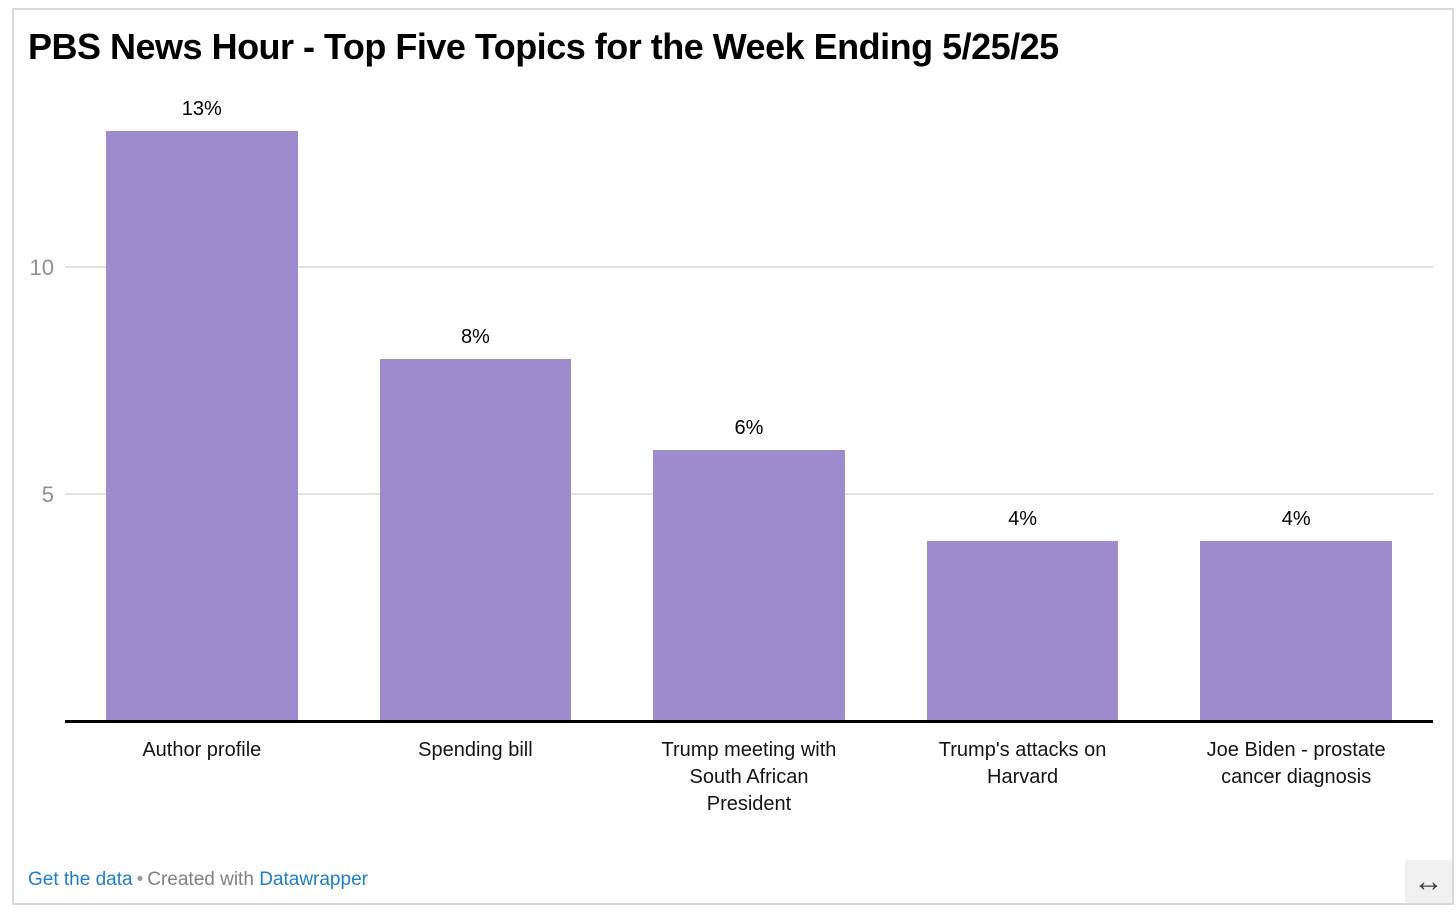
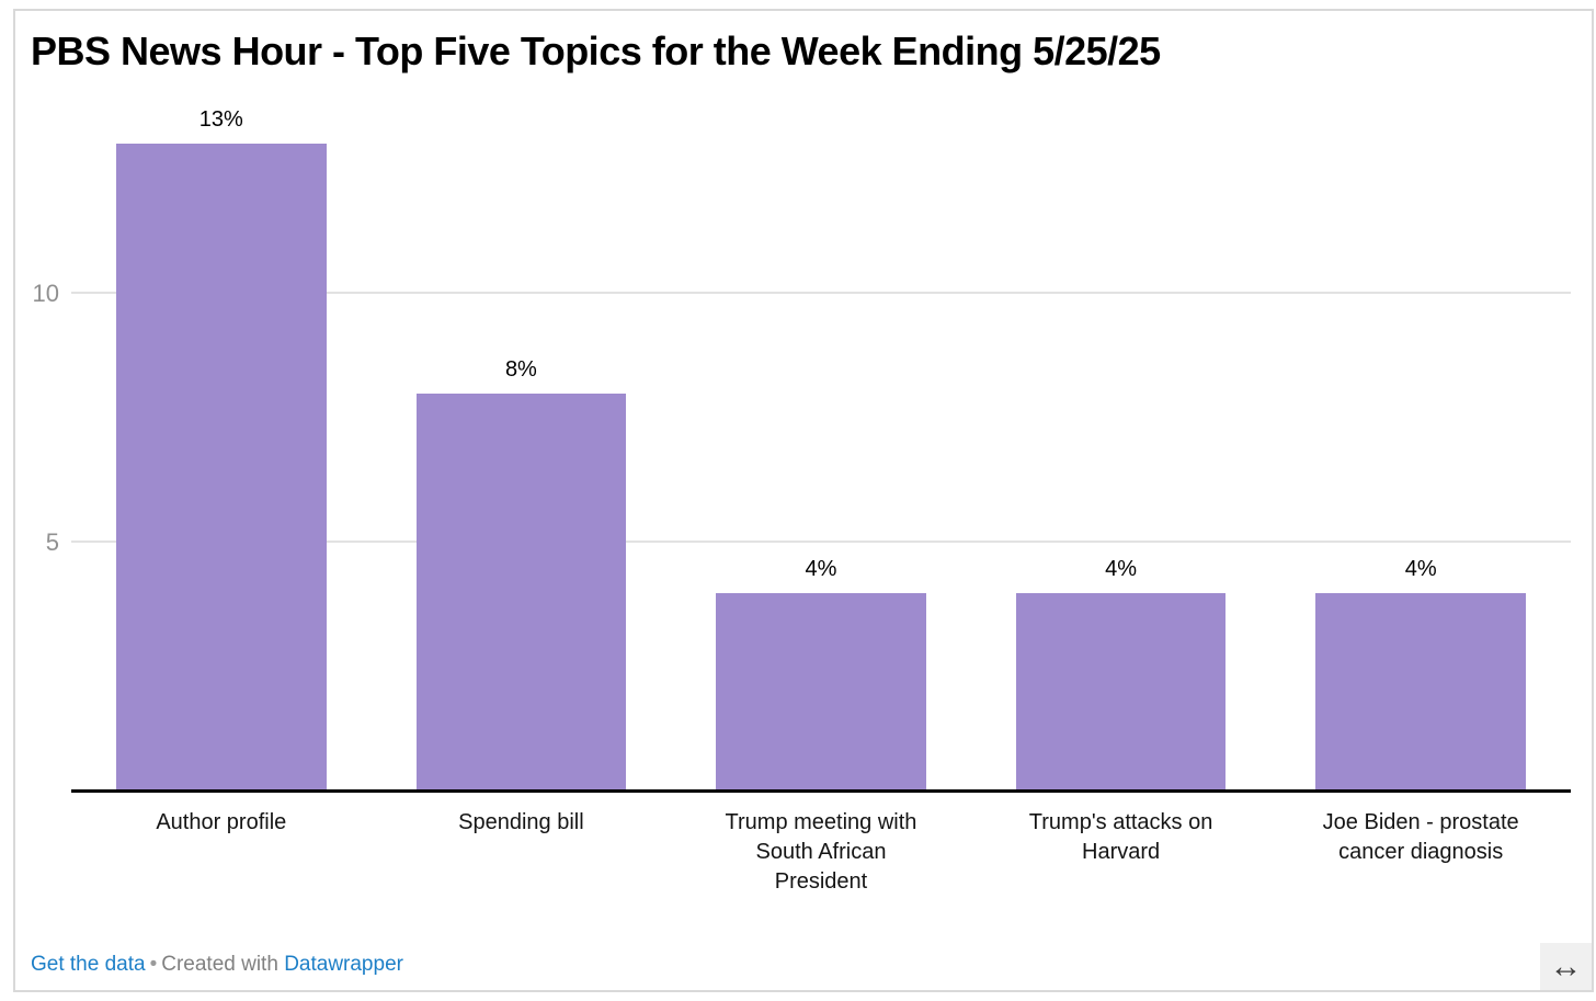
Trump meeting with South African President: 6% -> 4%
